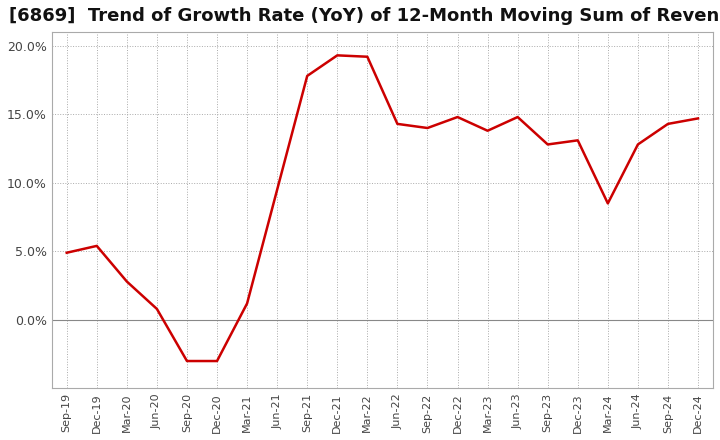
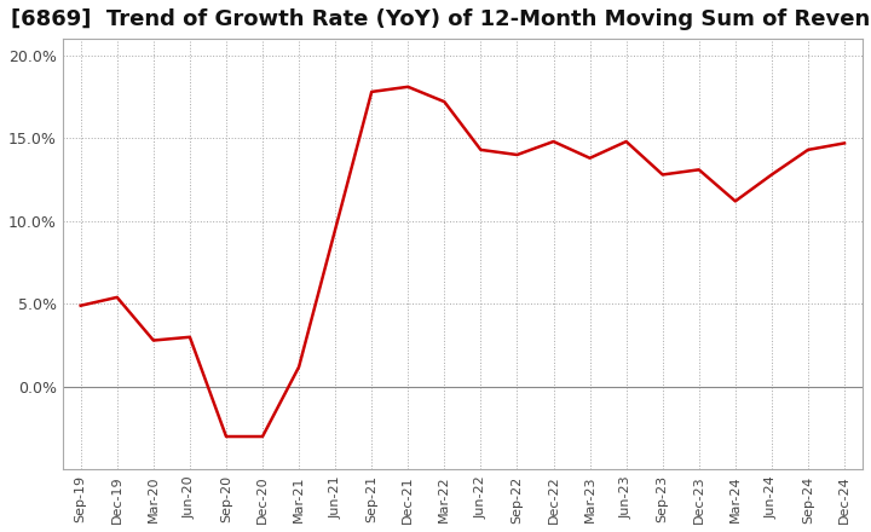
Jun-20: 0.8% -> 3.0%
Dec-21: 19.3% -> 18.1%
Mar-22: 19.2% -> 17.2%
Mar-24: 8.5% -> 11.2%
